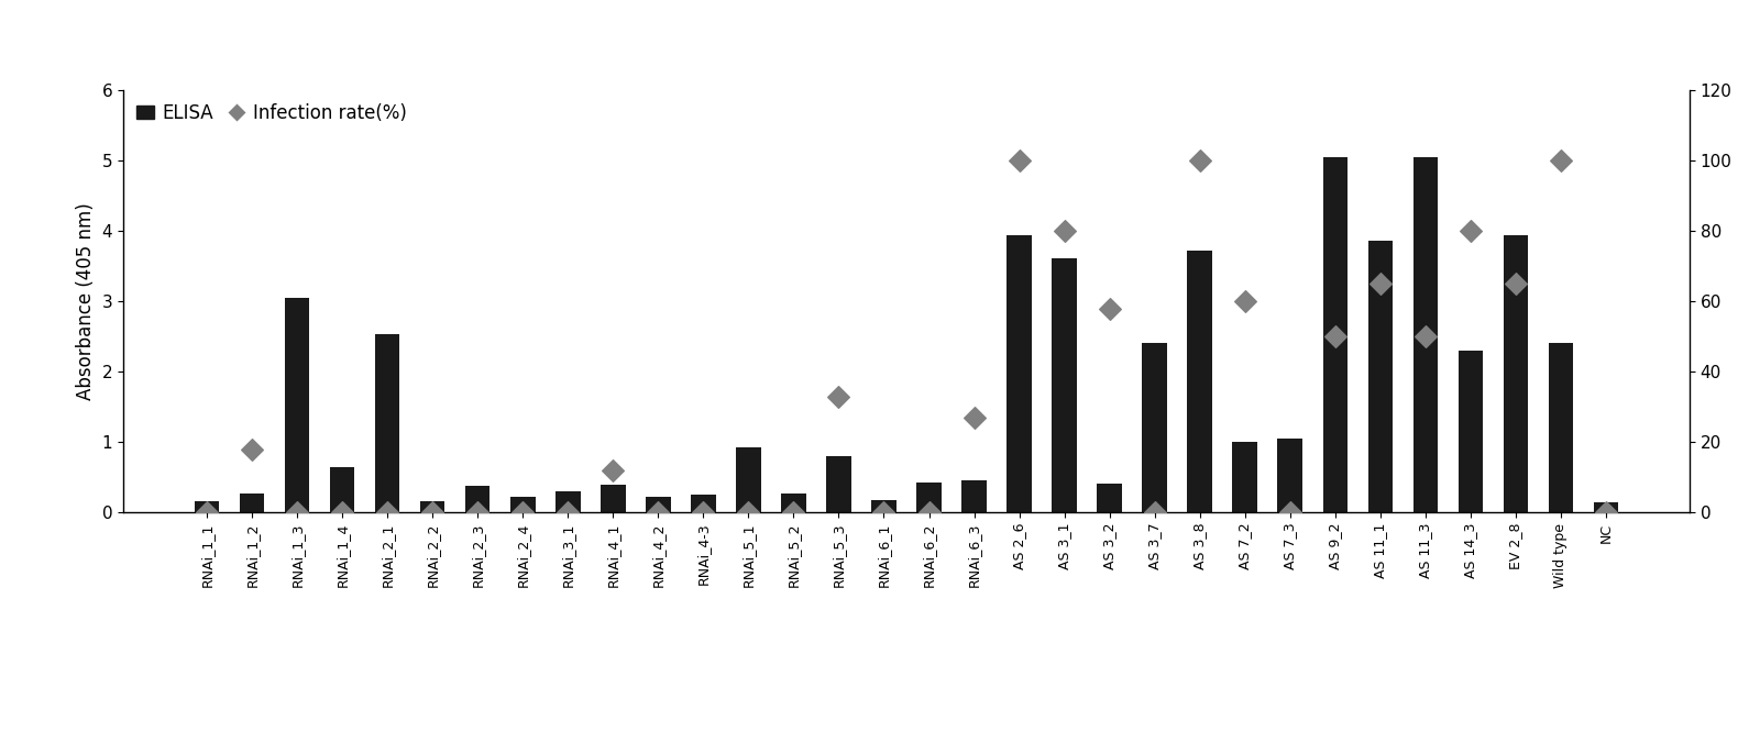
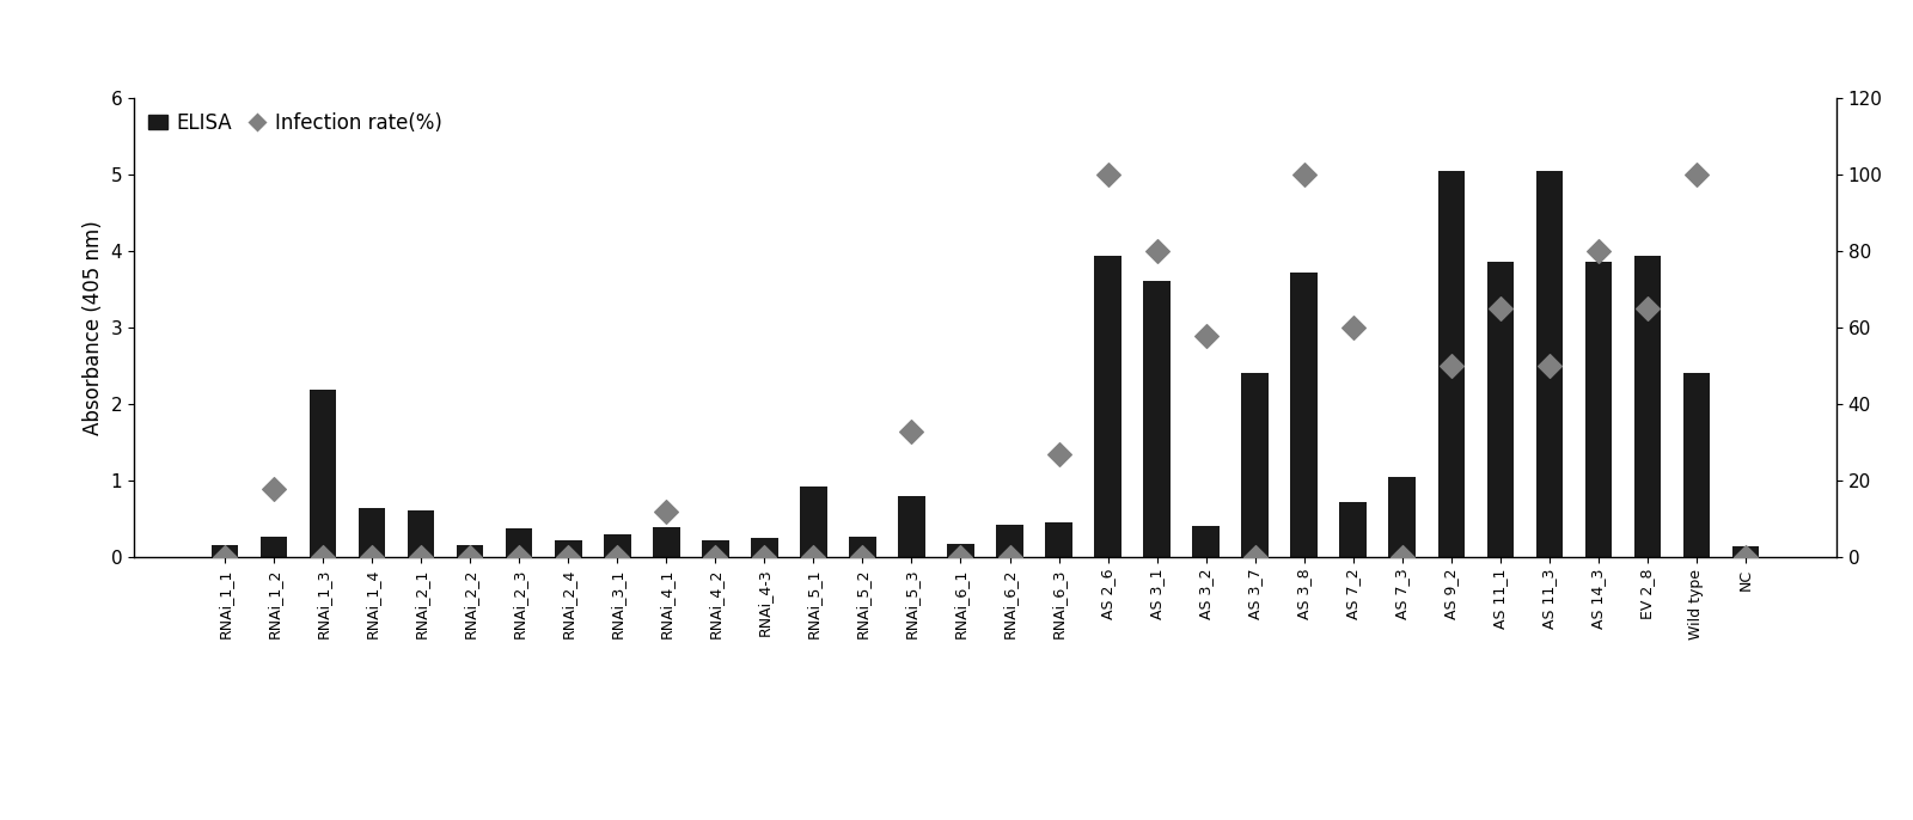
ELISA/RNAi_1_3: 3.06 -> 2.20
ELISA/RNAi_2_1: 2.54 -> 0.62
ELISA/AS 7_2: 1.00 -> 0.72
ELISA/AS 14_3: 2.30 -> 3.87
